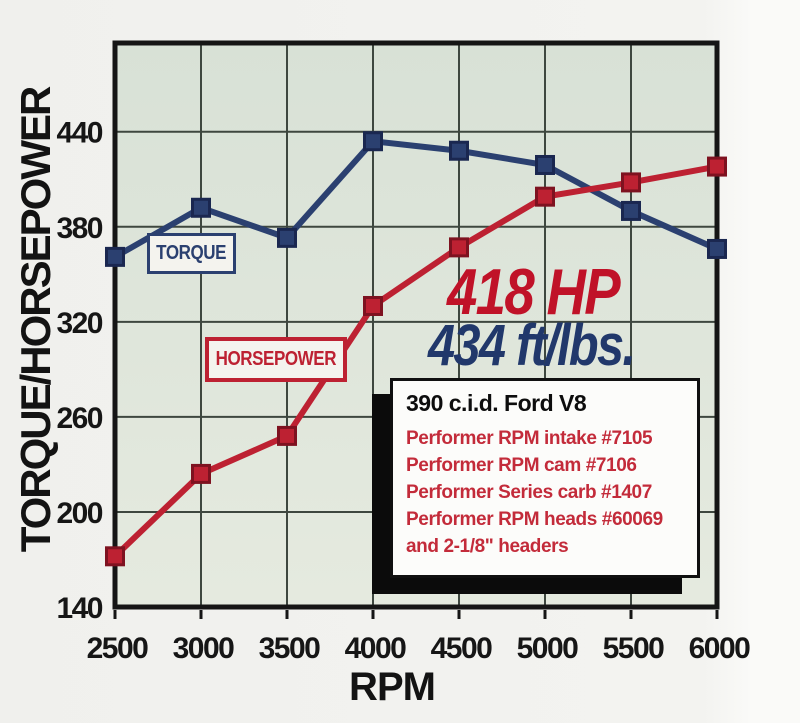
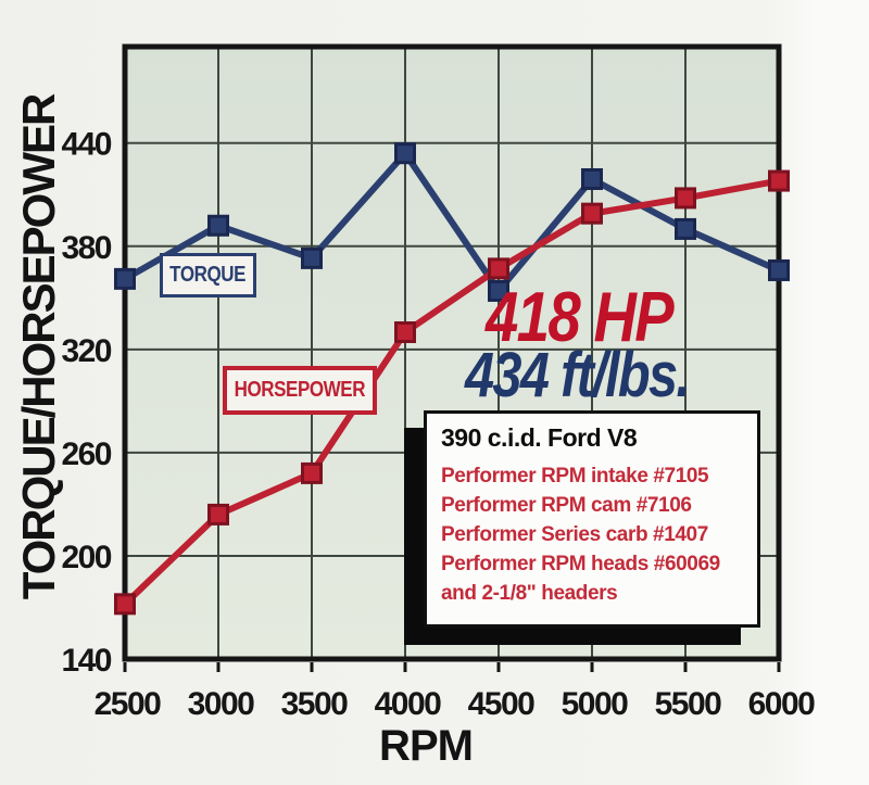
TORQUE/4500: 428 -> 354
